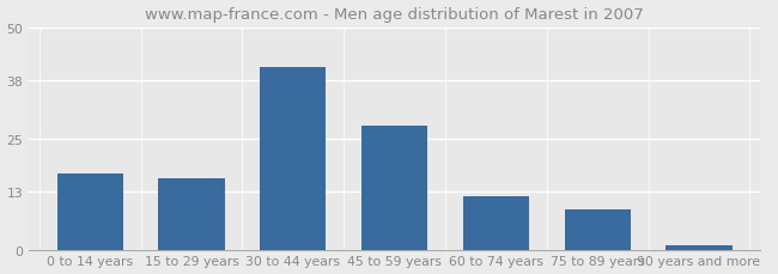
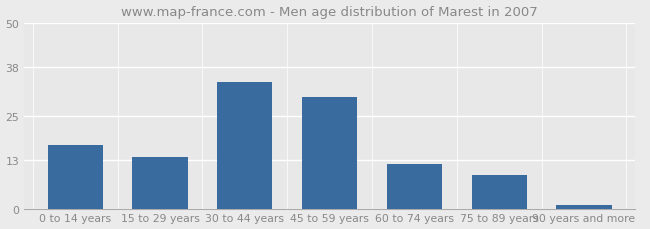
15 to 29 years: 16 -> 14
30 to 44 years: 41 -> 34
45 to 59 years: 28 -> 30
